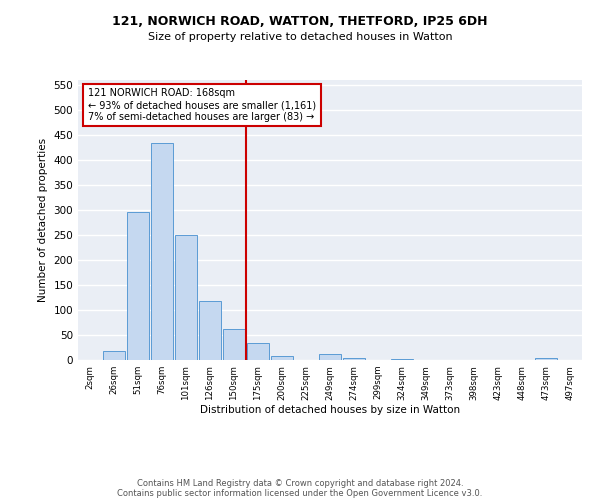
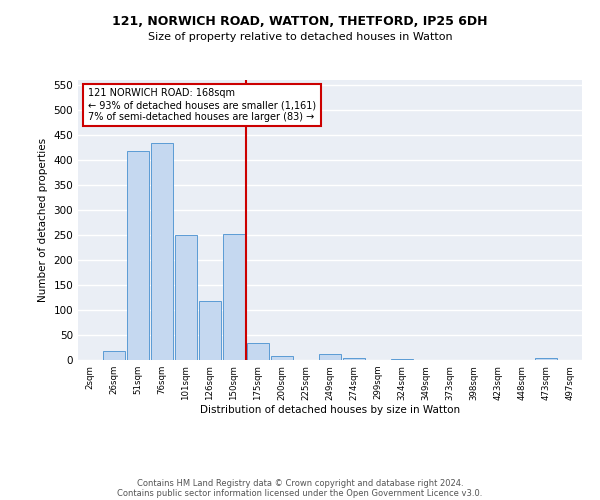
51sqm: 297 -> 418
150sqm: 63 -> 252
